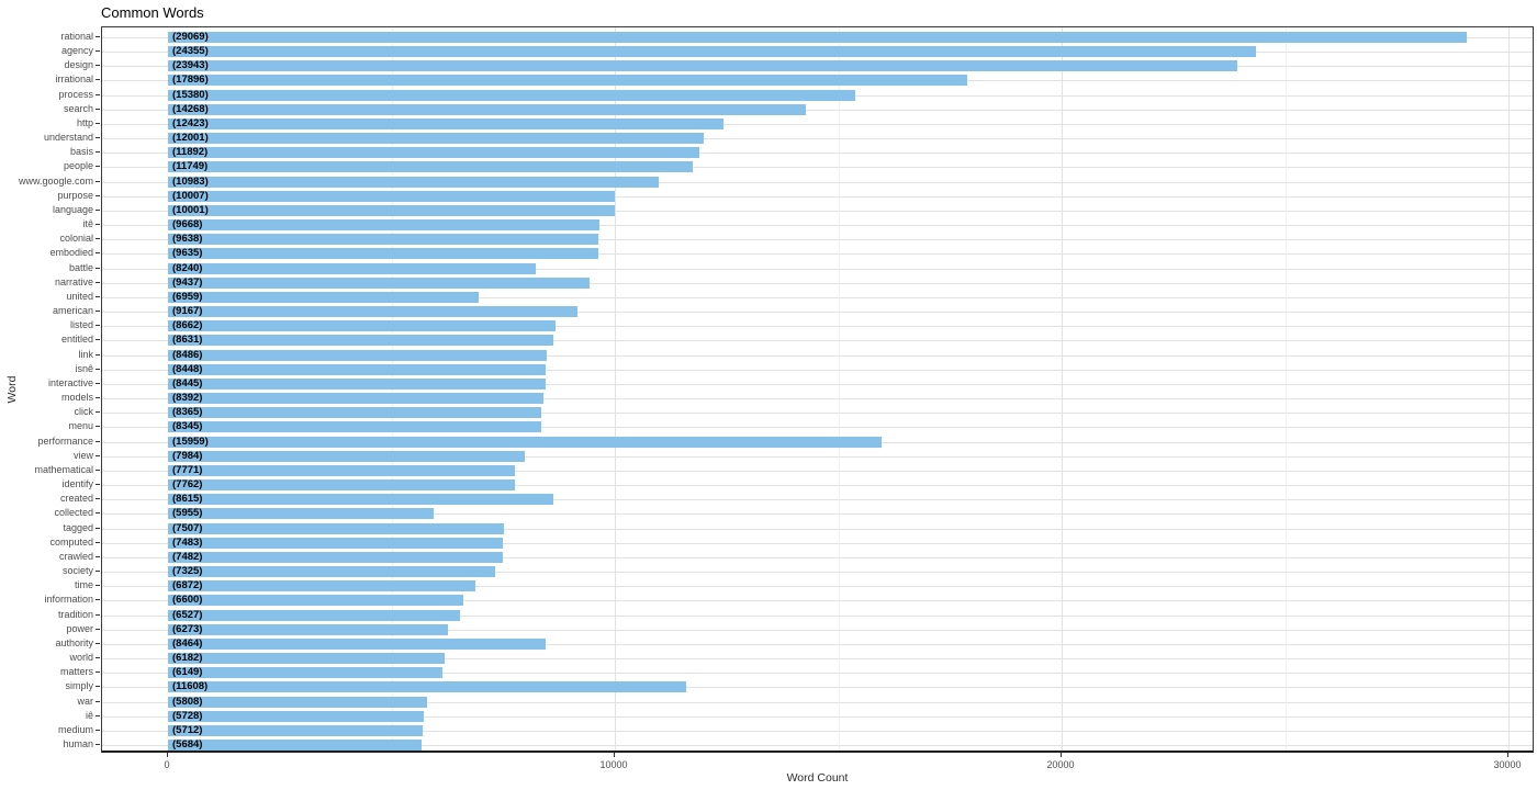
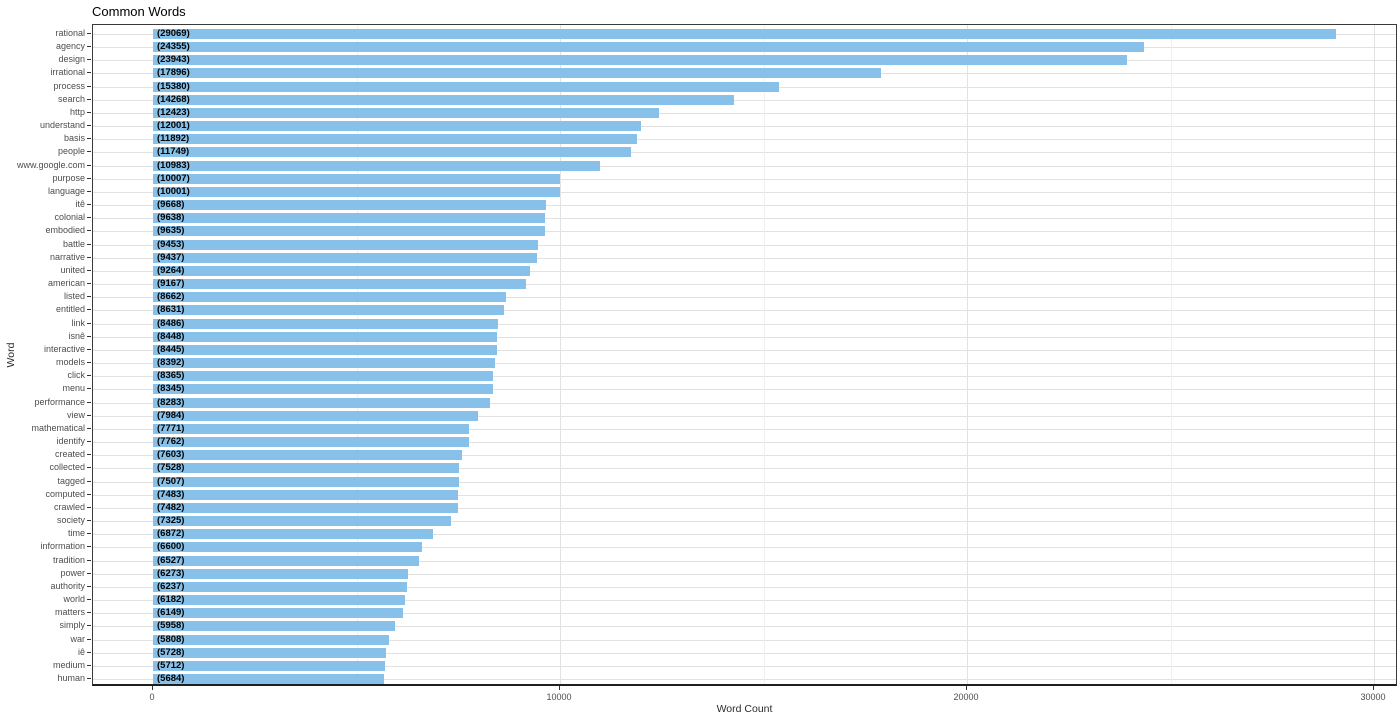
battle: 8240 -> 9453
united: 6959 -> 9264
performance: 15959 -> 8283
created: 8615 -> 7603
collected: 5955 -> 7528
authority: 8464 -> 6237
simply: 11608 -> 5958
